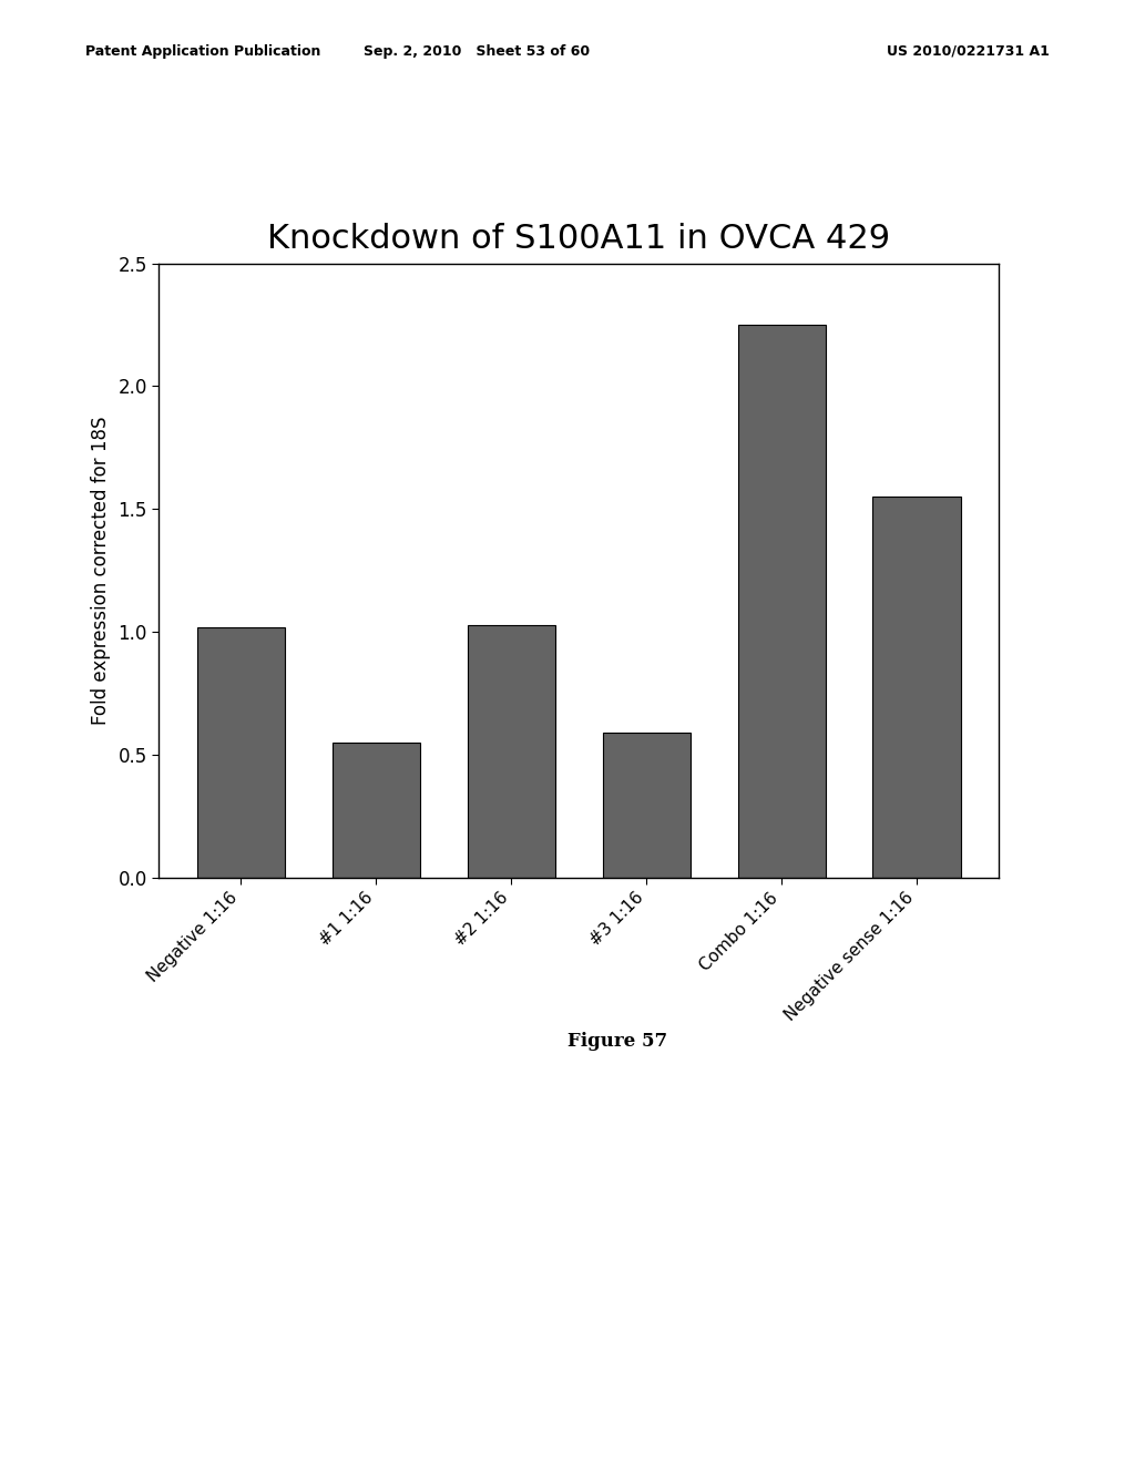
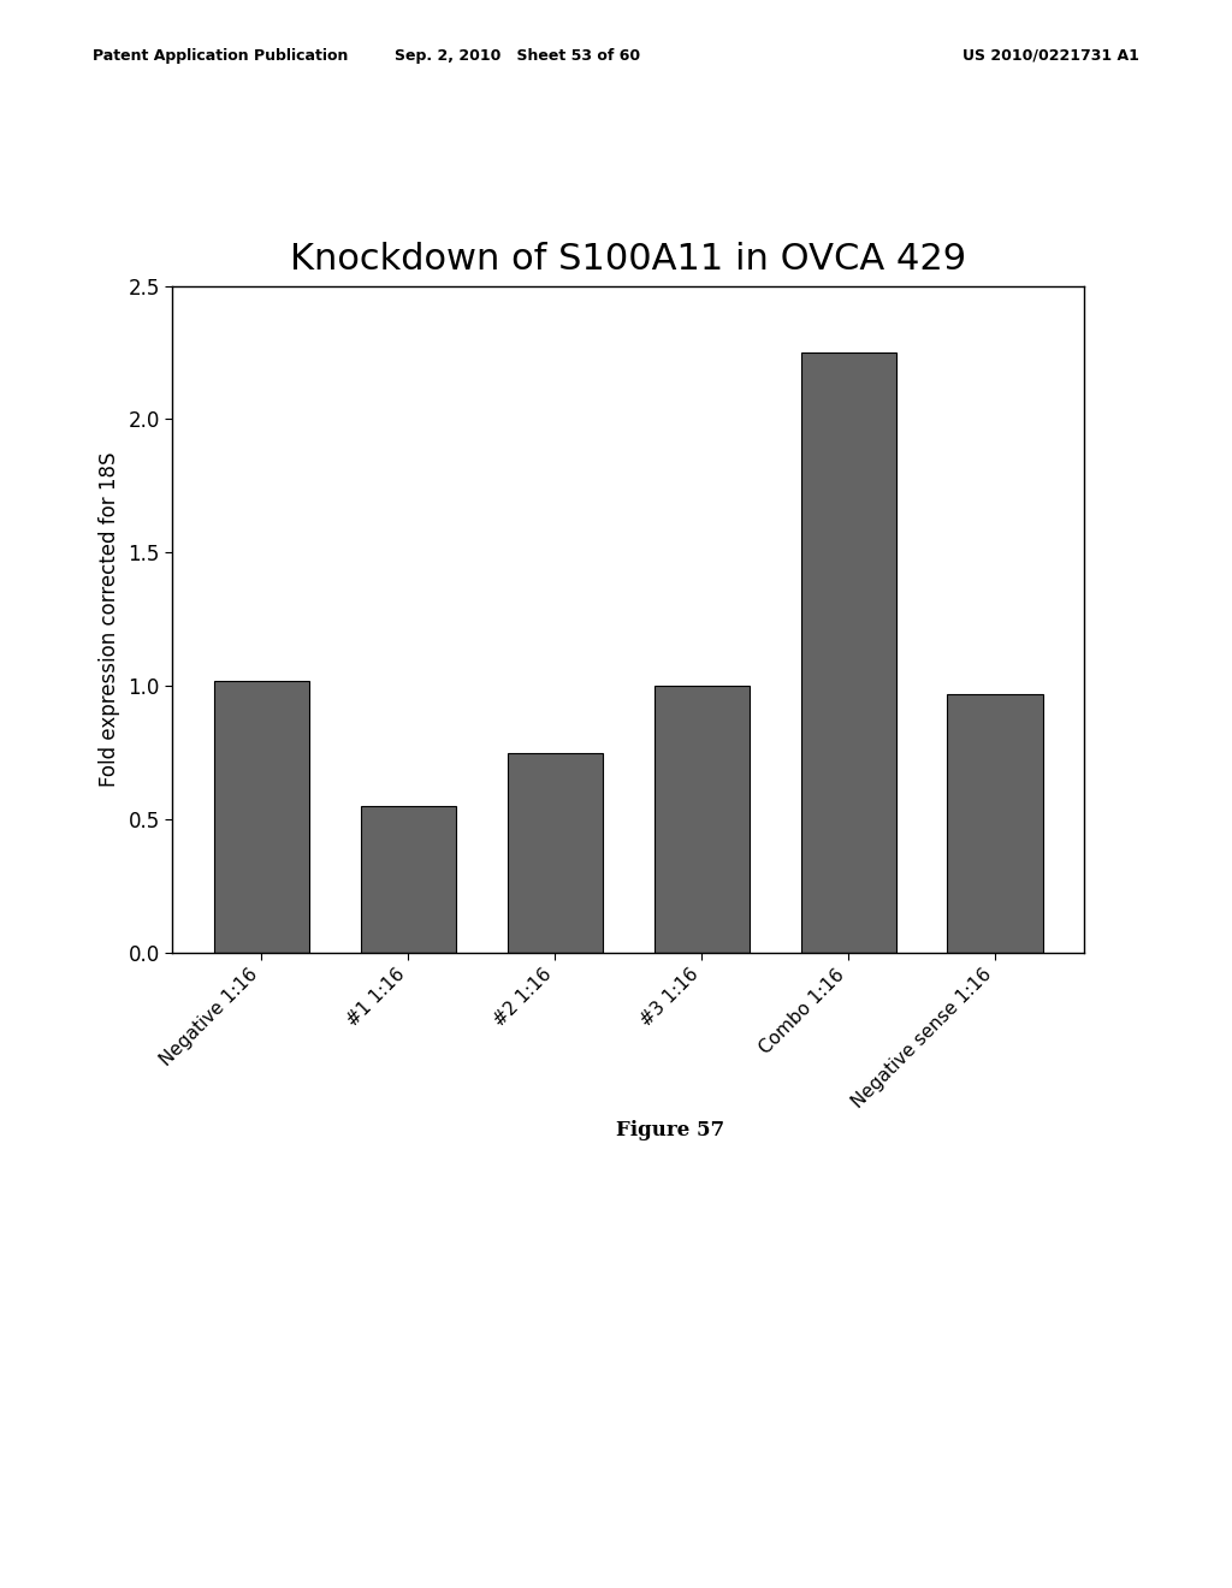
#2 1:16: 1.03 -> 0.75
#3 1:16: 0.59 -> 1.00
Negative sense 1:16: 1.55 -> 0.97
